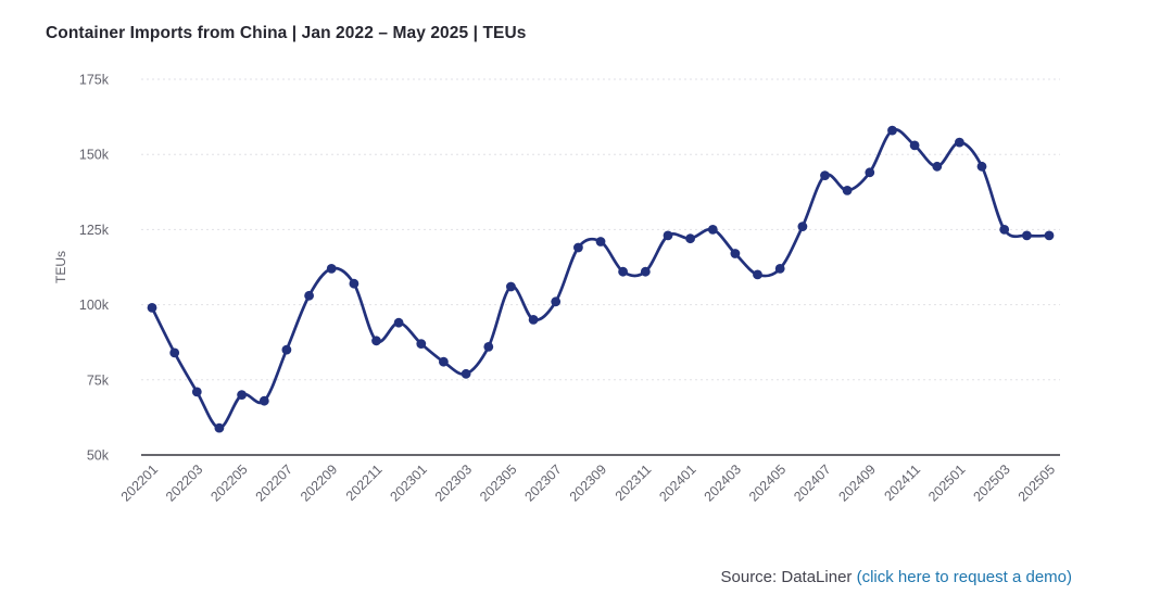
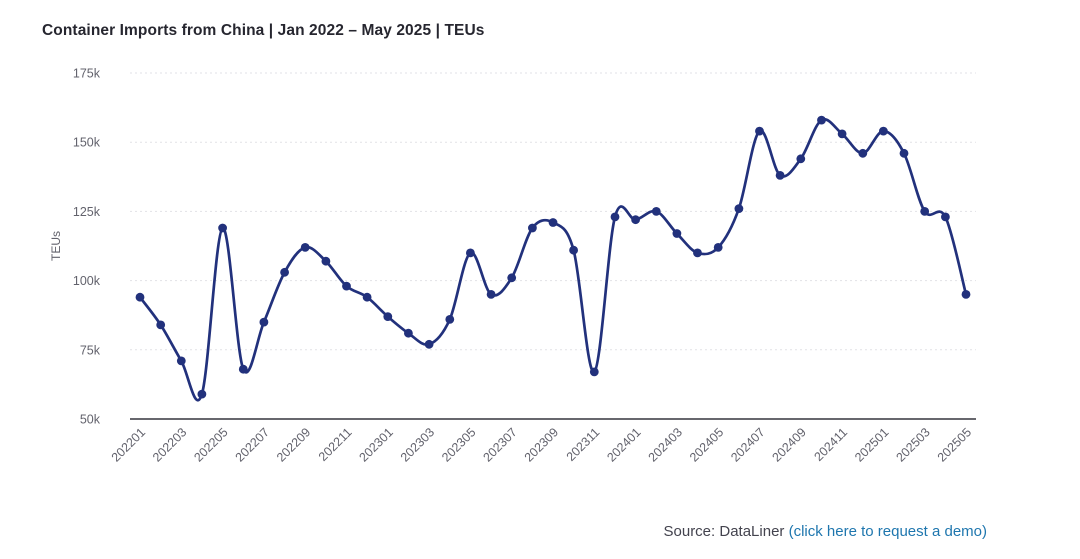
202201: 99k -> 94k
202205: 70k -> 119k
202211: 88k -> 98k
202305: 106k -> 110k
202311: 111k -> 67k
202407: 143k -> 154k
202505: 123k -> 95k
